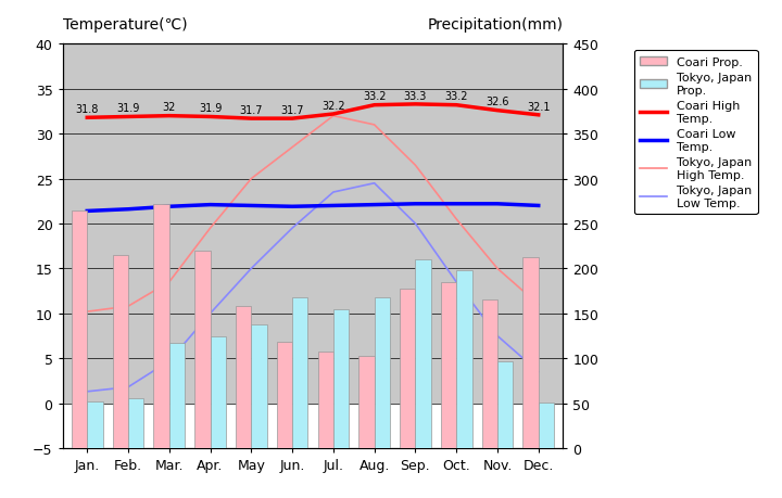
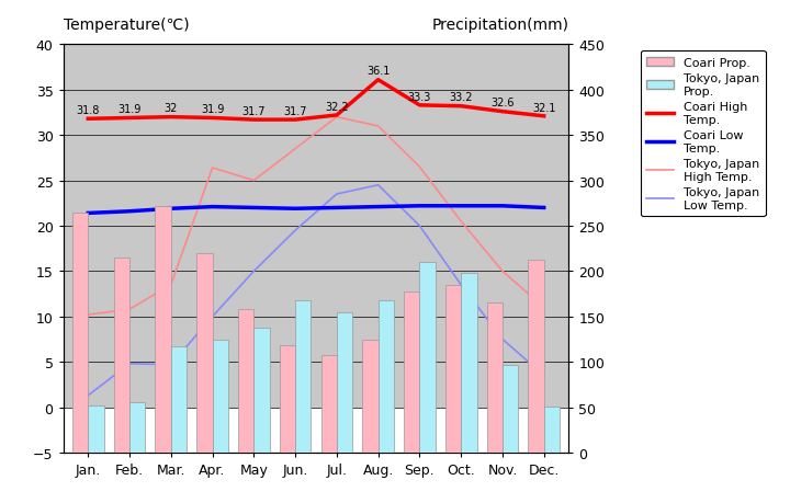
Tokyo, Japan Low Temp./Feb.: 1.8 -> 4.8
Tokyo, Japan High Temp./Apr.: 19.5 -> 26.4
Coari Prop./Aug.: 103 -> 124
Coari High Temp./Aug.: 33.2 -> 36.1
